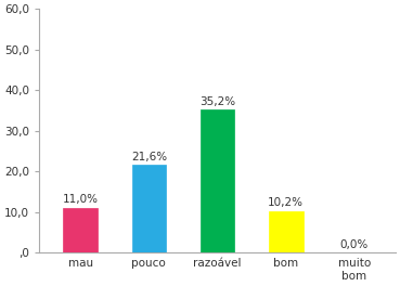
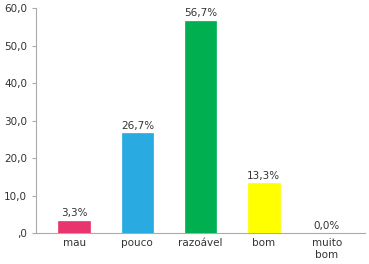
mau: 11,0% -> 3,3%
pouco: 21,6% -> 26,7%
razoável: 35,2% -> 56,7%
bom: 10,2% -> 13,3%
